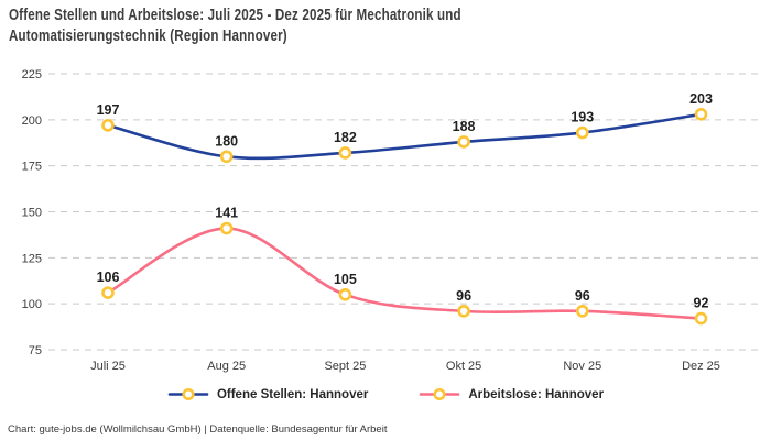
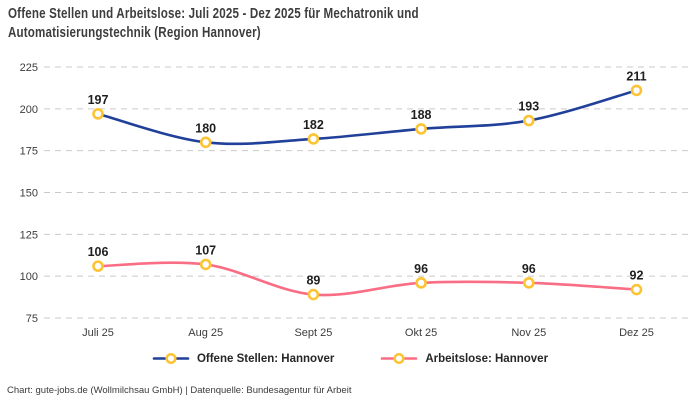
Arbeitslose: Hannover/Aug 25: 141 -> 107
Arbeitslose: Hannover/Sept 25: 105 -> 89
Offene Stellen: Hannover/Dez 25: 203 -> 211
